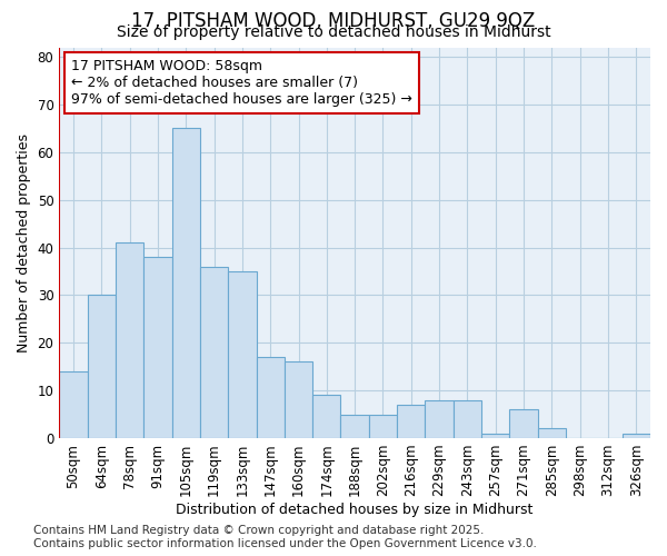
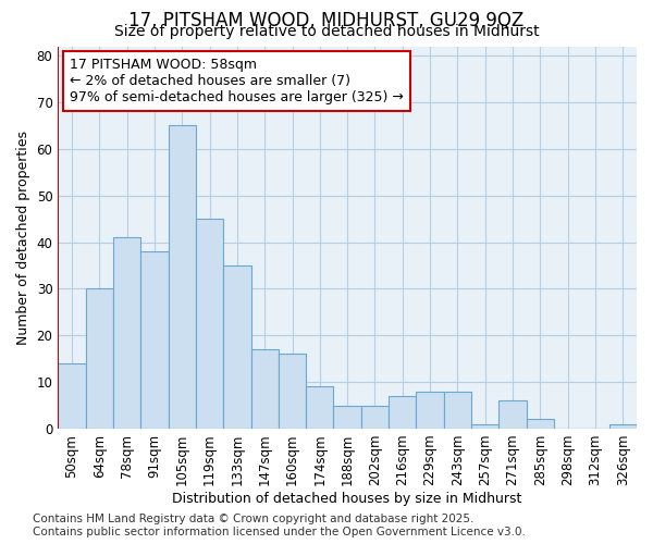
119sqm: 36 -> 45
